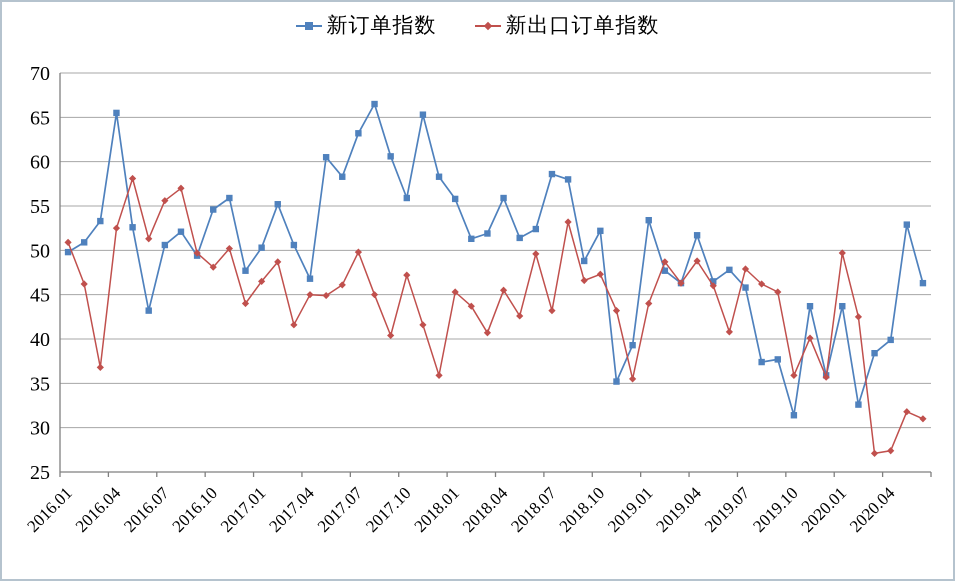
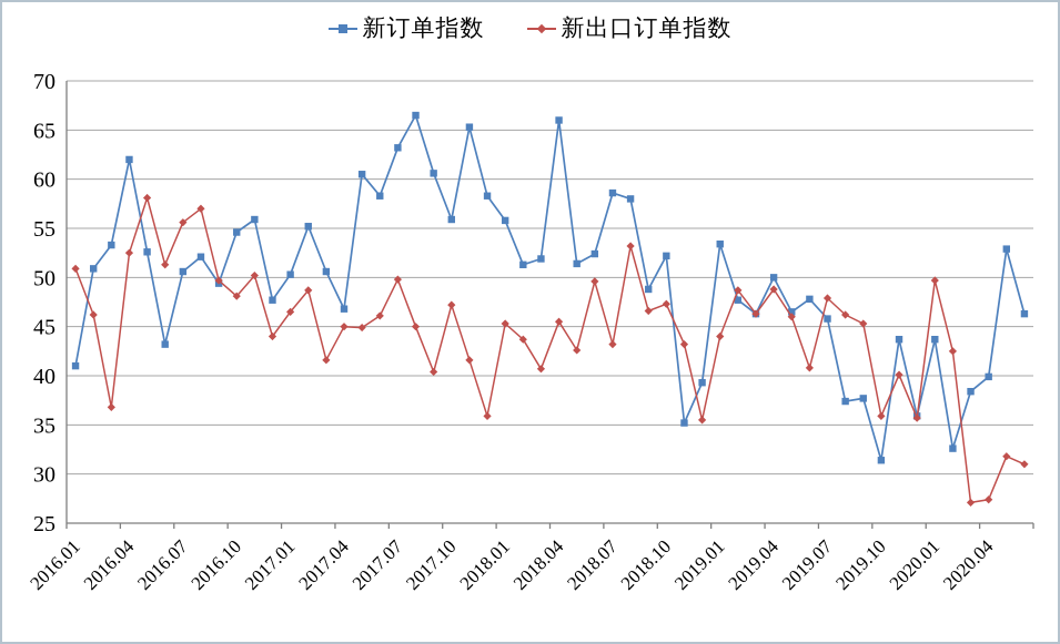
新订单指数/2016.01: 50 -> 41
新订单指数/2016.04: 66 -> 62
新订单指数/2018.04: 56 -> 66
新订单指数/2019.04: 52 -> 50
